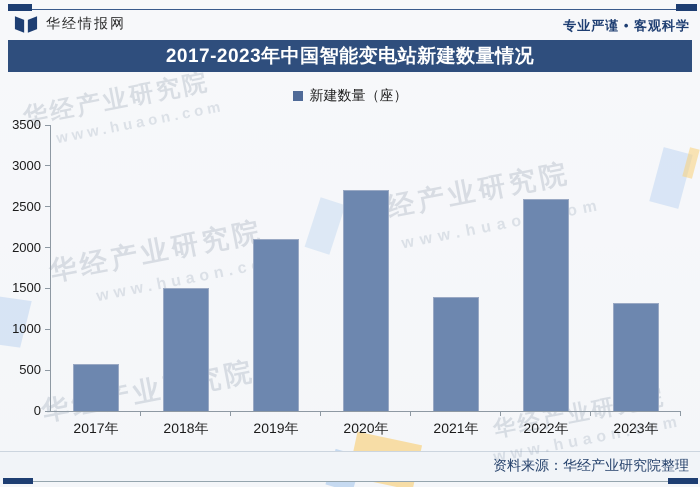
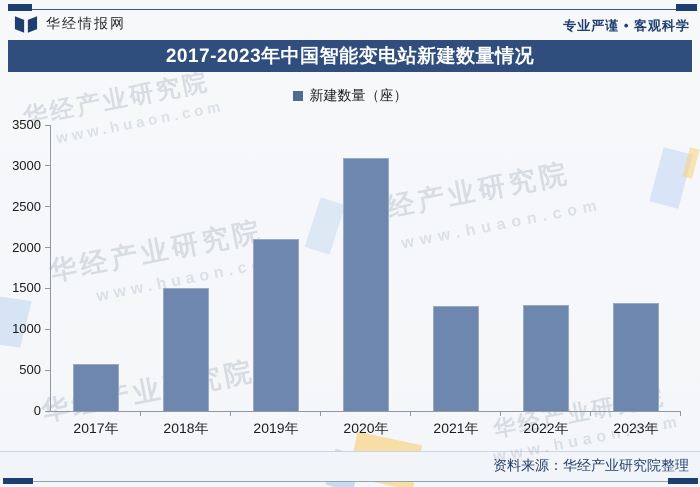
2020年: 2700 -> 3100
2021年: 1400 -> 1300
2022年: 2600 -> 1300
